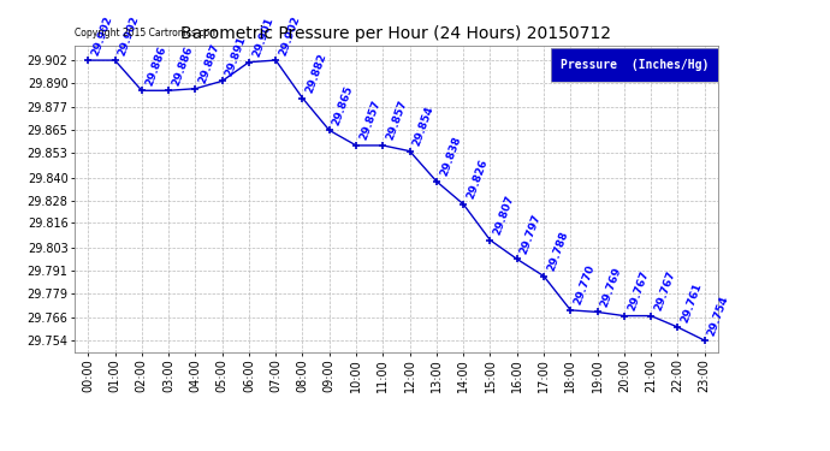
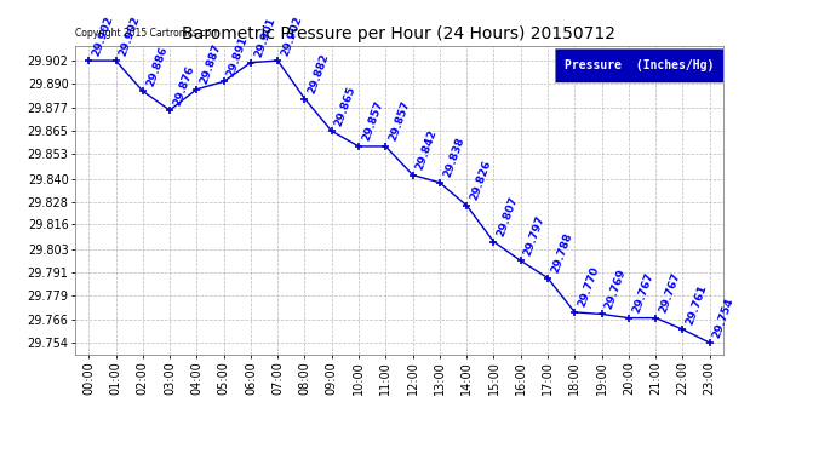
03:00: 29.886 -> 29.876
12:00: 29.854 -> 29.842
